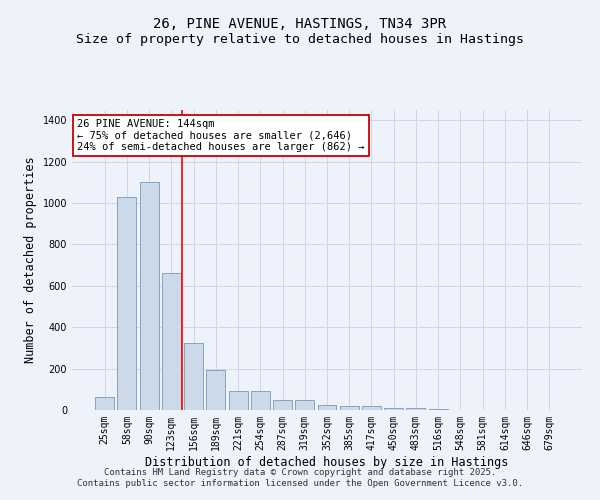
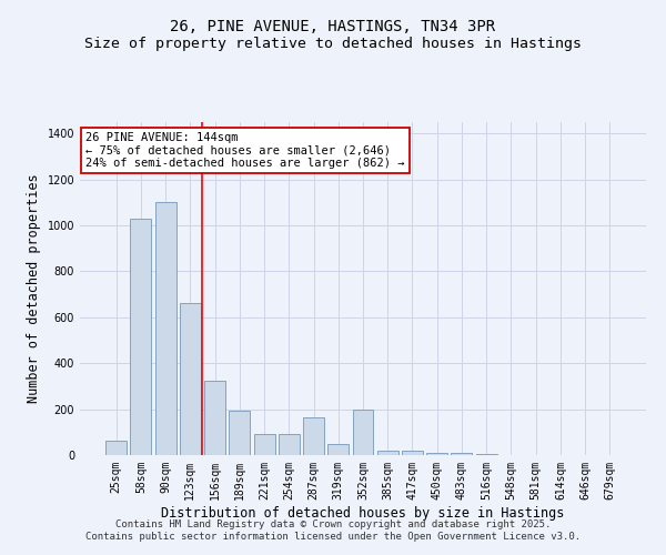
287sqm: 47 -> 165
352sqm: 25 -> 200
